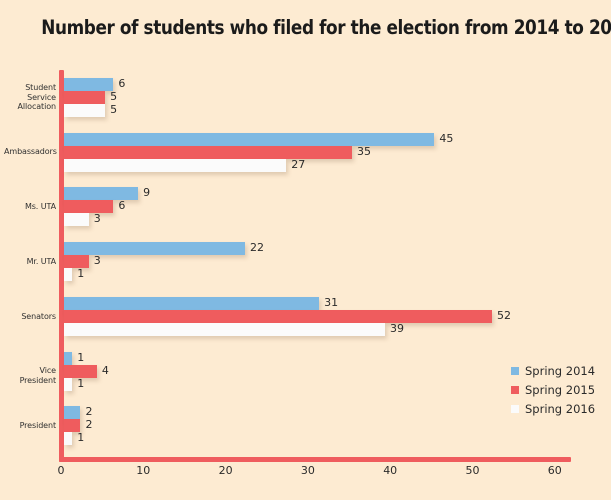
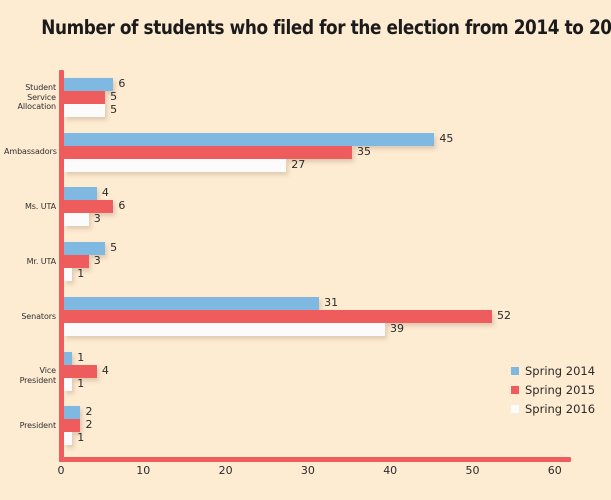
Spring 2014/Ms. UTA: 9 -> 4
Spring 2014/Mr. UTA: 22 -> 5
